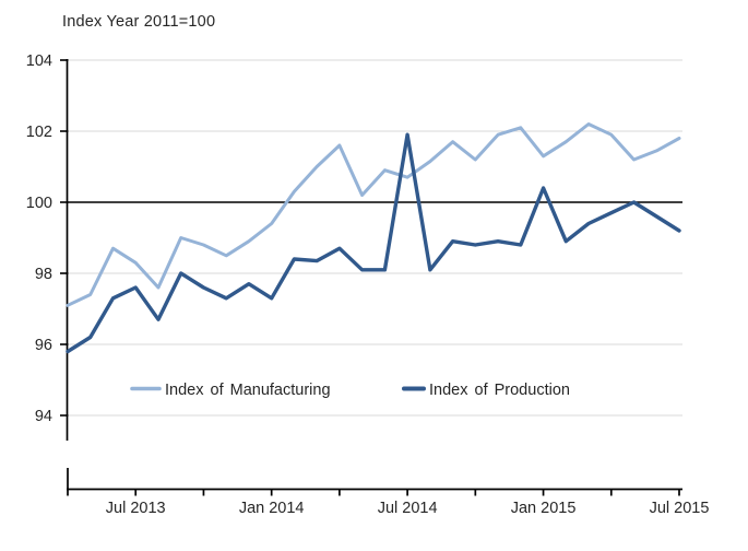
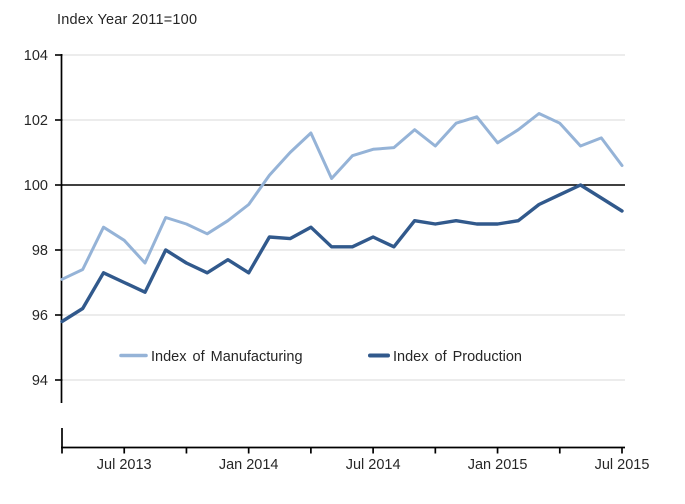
Index of Production/Jul 2013: 97.6 -> 97.0
Index of Manufacturing/Jul 2014: 100.7 -> 101.1
Index of Production/Jul 2014: 101.9 -> 98.4
Index of Production/Jan 2015: 100.4 -> 98.8
Index of Manufacturing/Jul 2015: 101.8 -> 100.6
